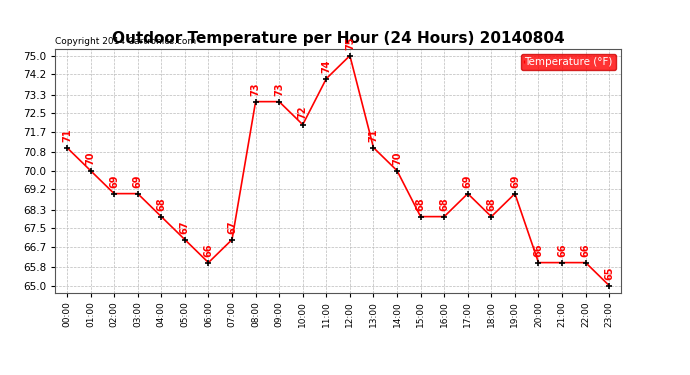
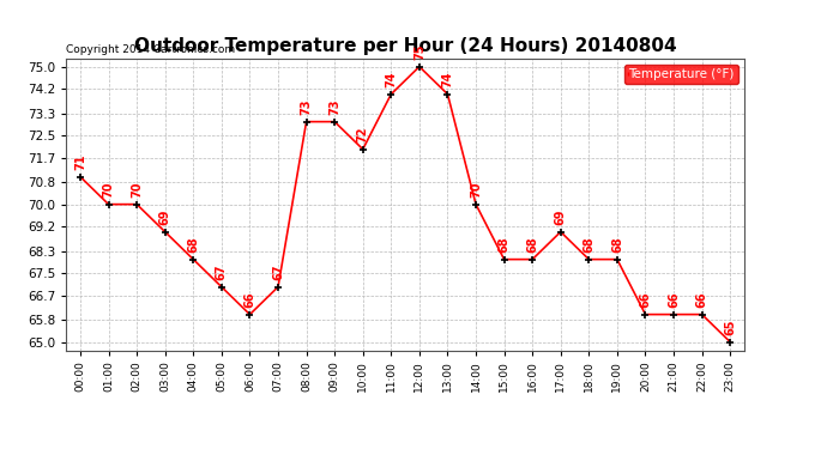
02:00: 69 -> 70
13:00: 71 -> 74
19:00: 69 -> 68
